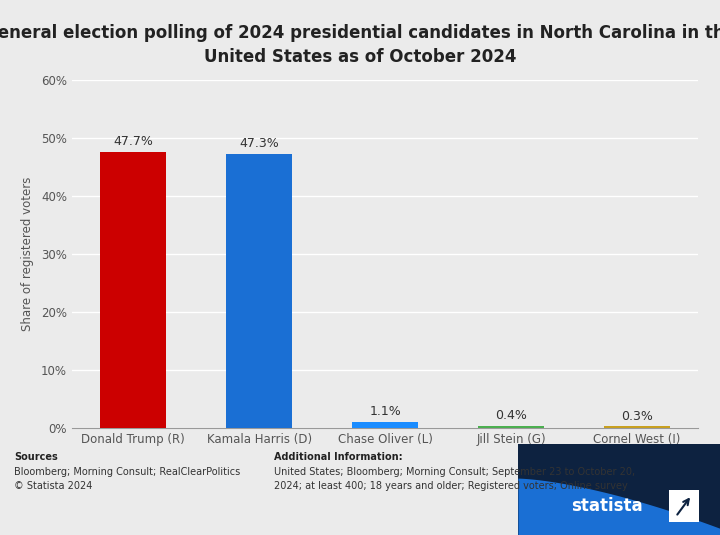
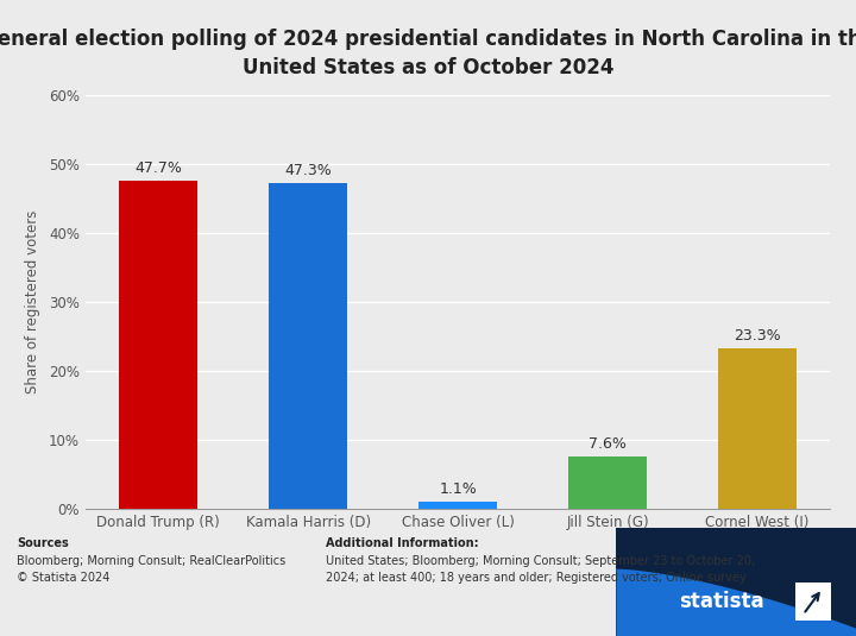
Jill Stein (G): 0.4% -> 7.6%
Cornel West (I): 0.3% -> 23.3%
